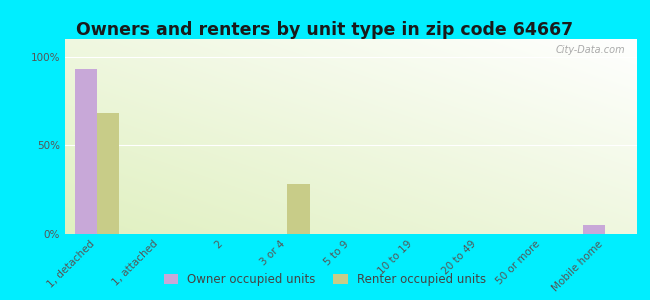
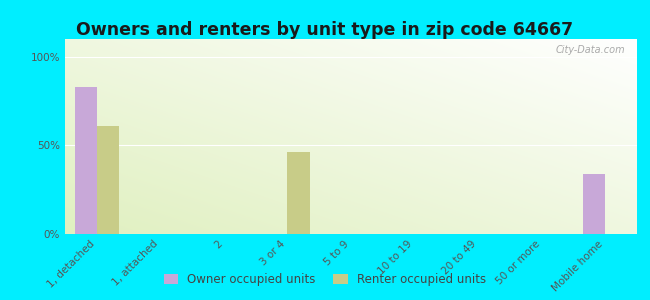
Owner occupied units/1, detached: 93% -> 83%
Renter occupied units/1, detached: 68% -> 61%
Renter occupied units/3 or 4: 28% -> 46%
Owner occupied units/Mobile home: 5% -> 34%
